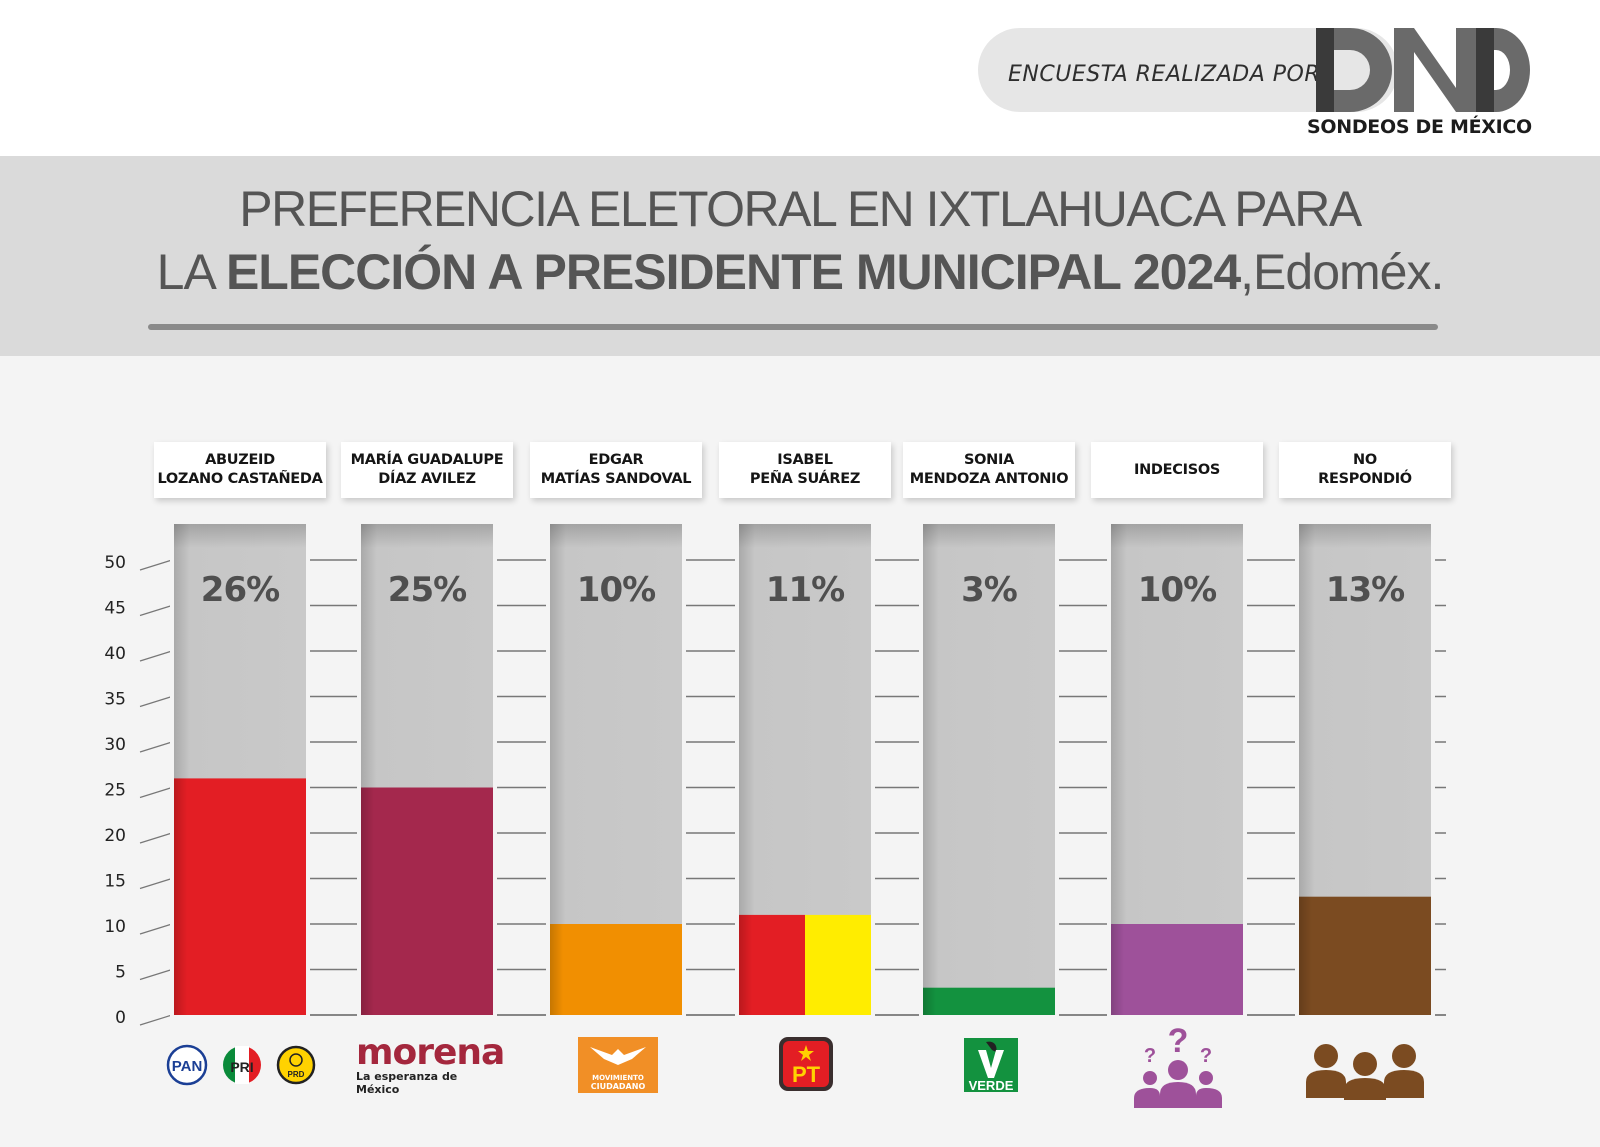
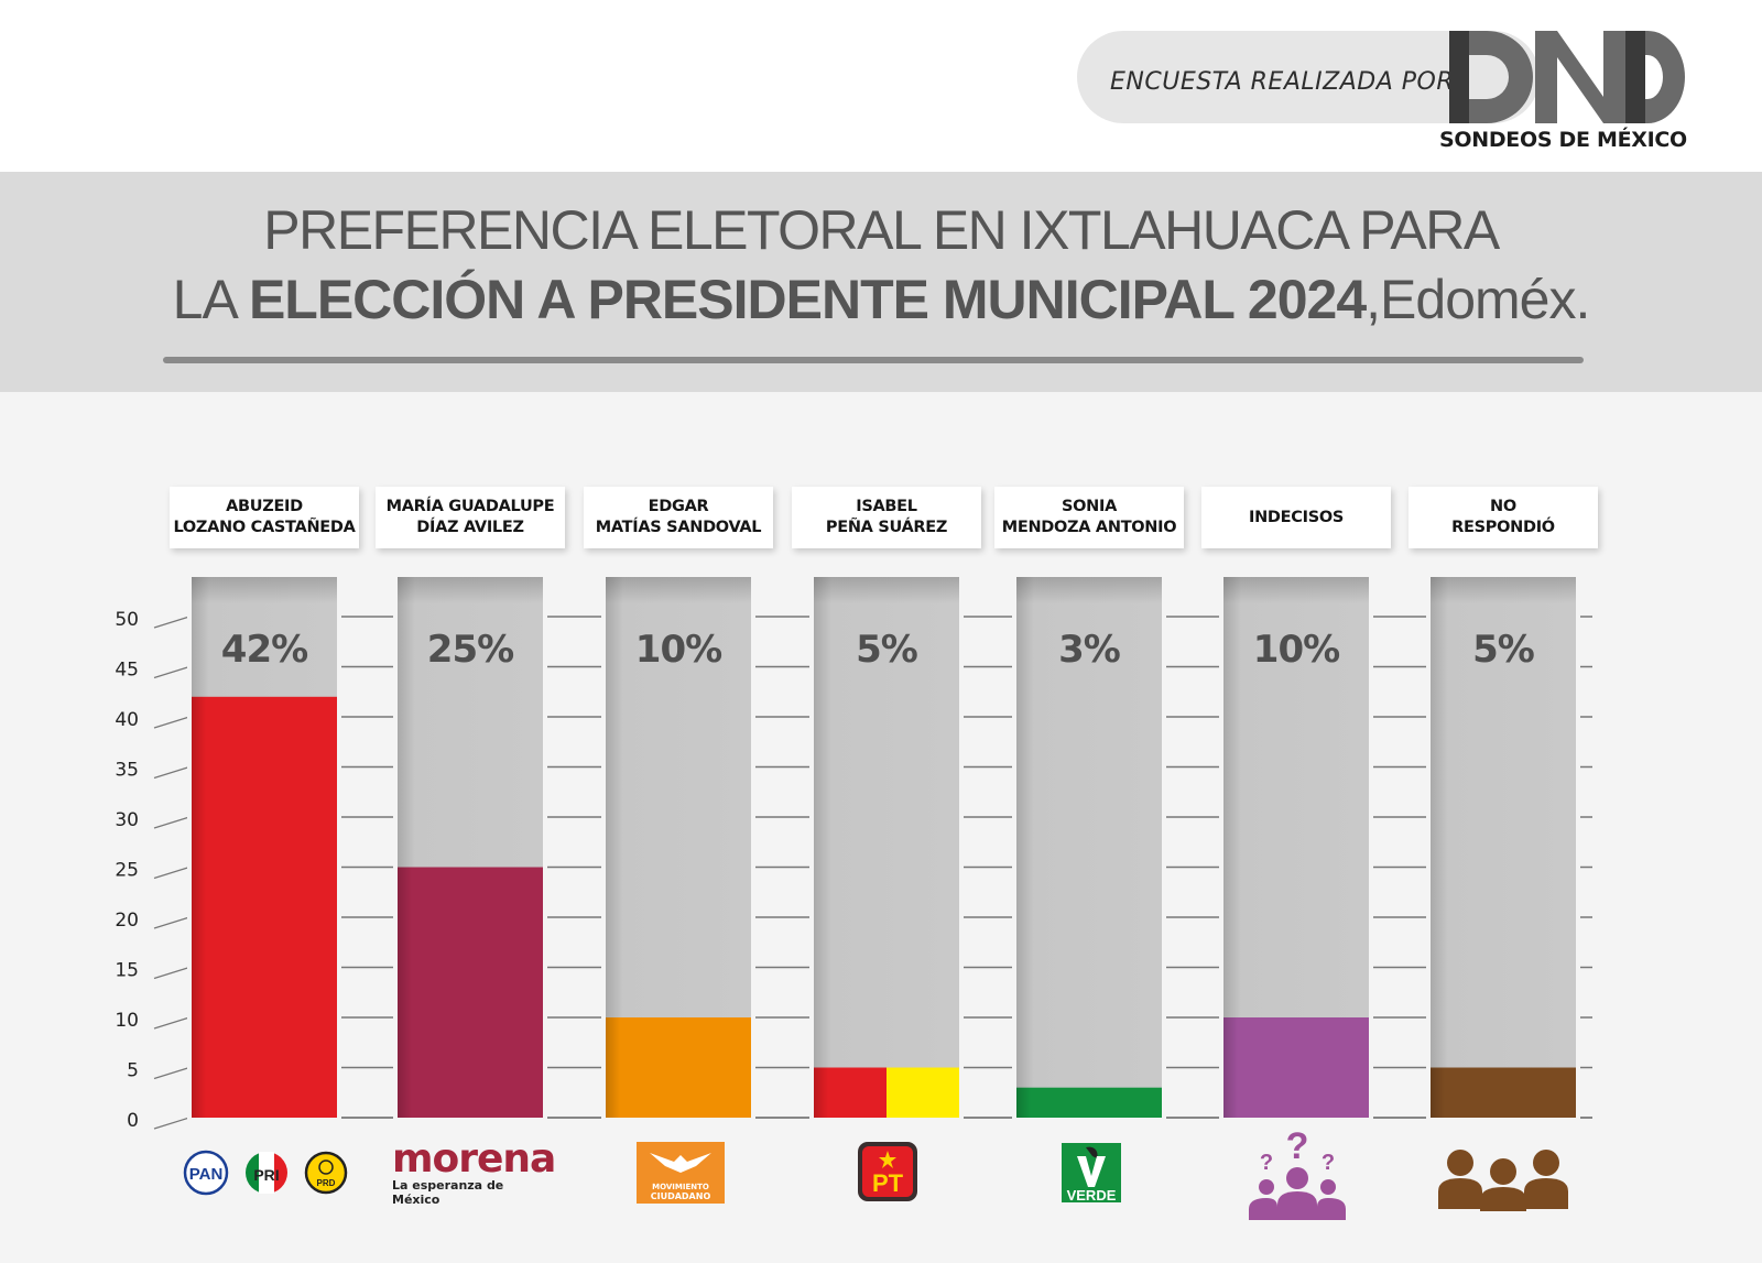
ABUZEID LOZANO CASTAÑEDA: 26% -> 42%
ISABEL PEÑA SUÁREZ: 11% -> 5%
NO RESPONDIÓ: 13% -> 5%
